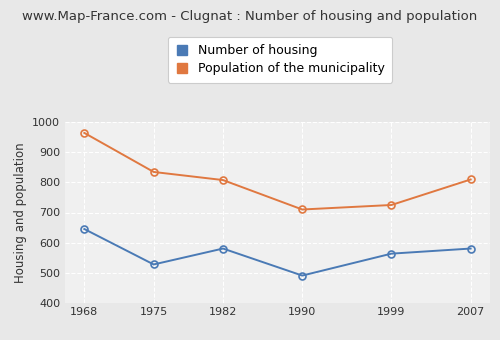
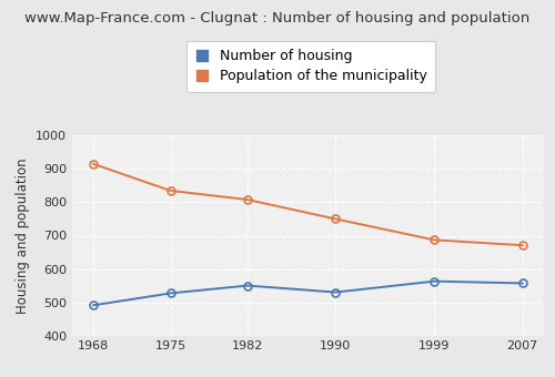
Number of housing/1968: 645 -> 491
Population of the municipality/1968: 965 -> 915
Number of housing/1982: 580 -> 550
Number of housing/1990: 490 -> 530
Population of the municipality/1990: 710 -> 750
Population of the municipality/1999: 725 -> 687
Number of housing/2007: 580 -> 557
Population of the municipality/2007: 810 -> 671
